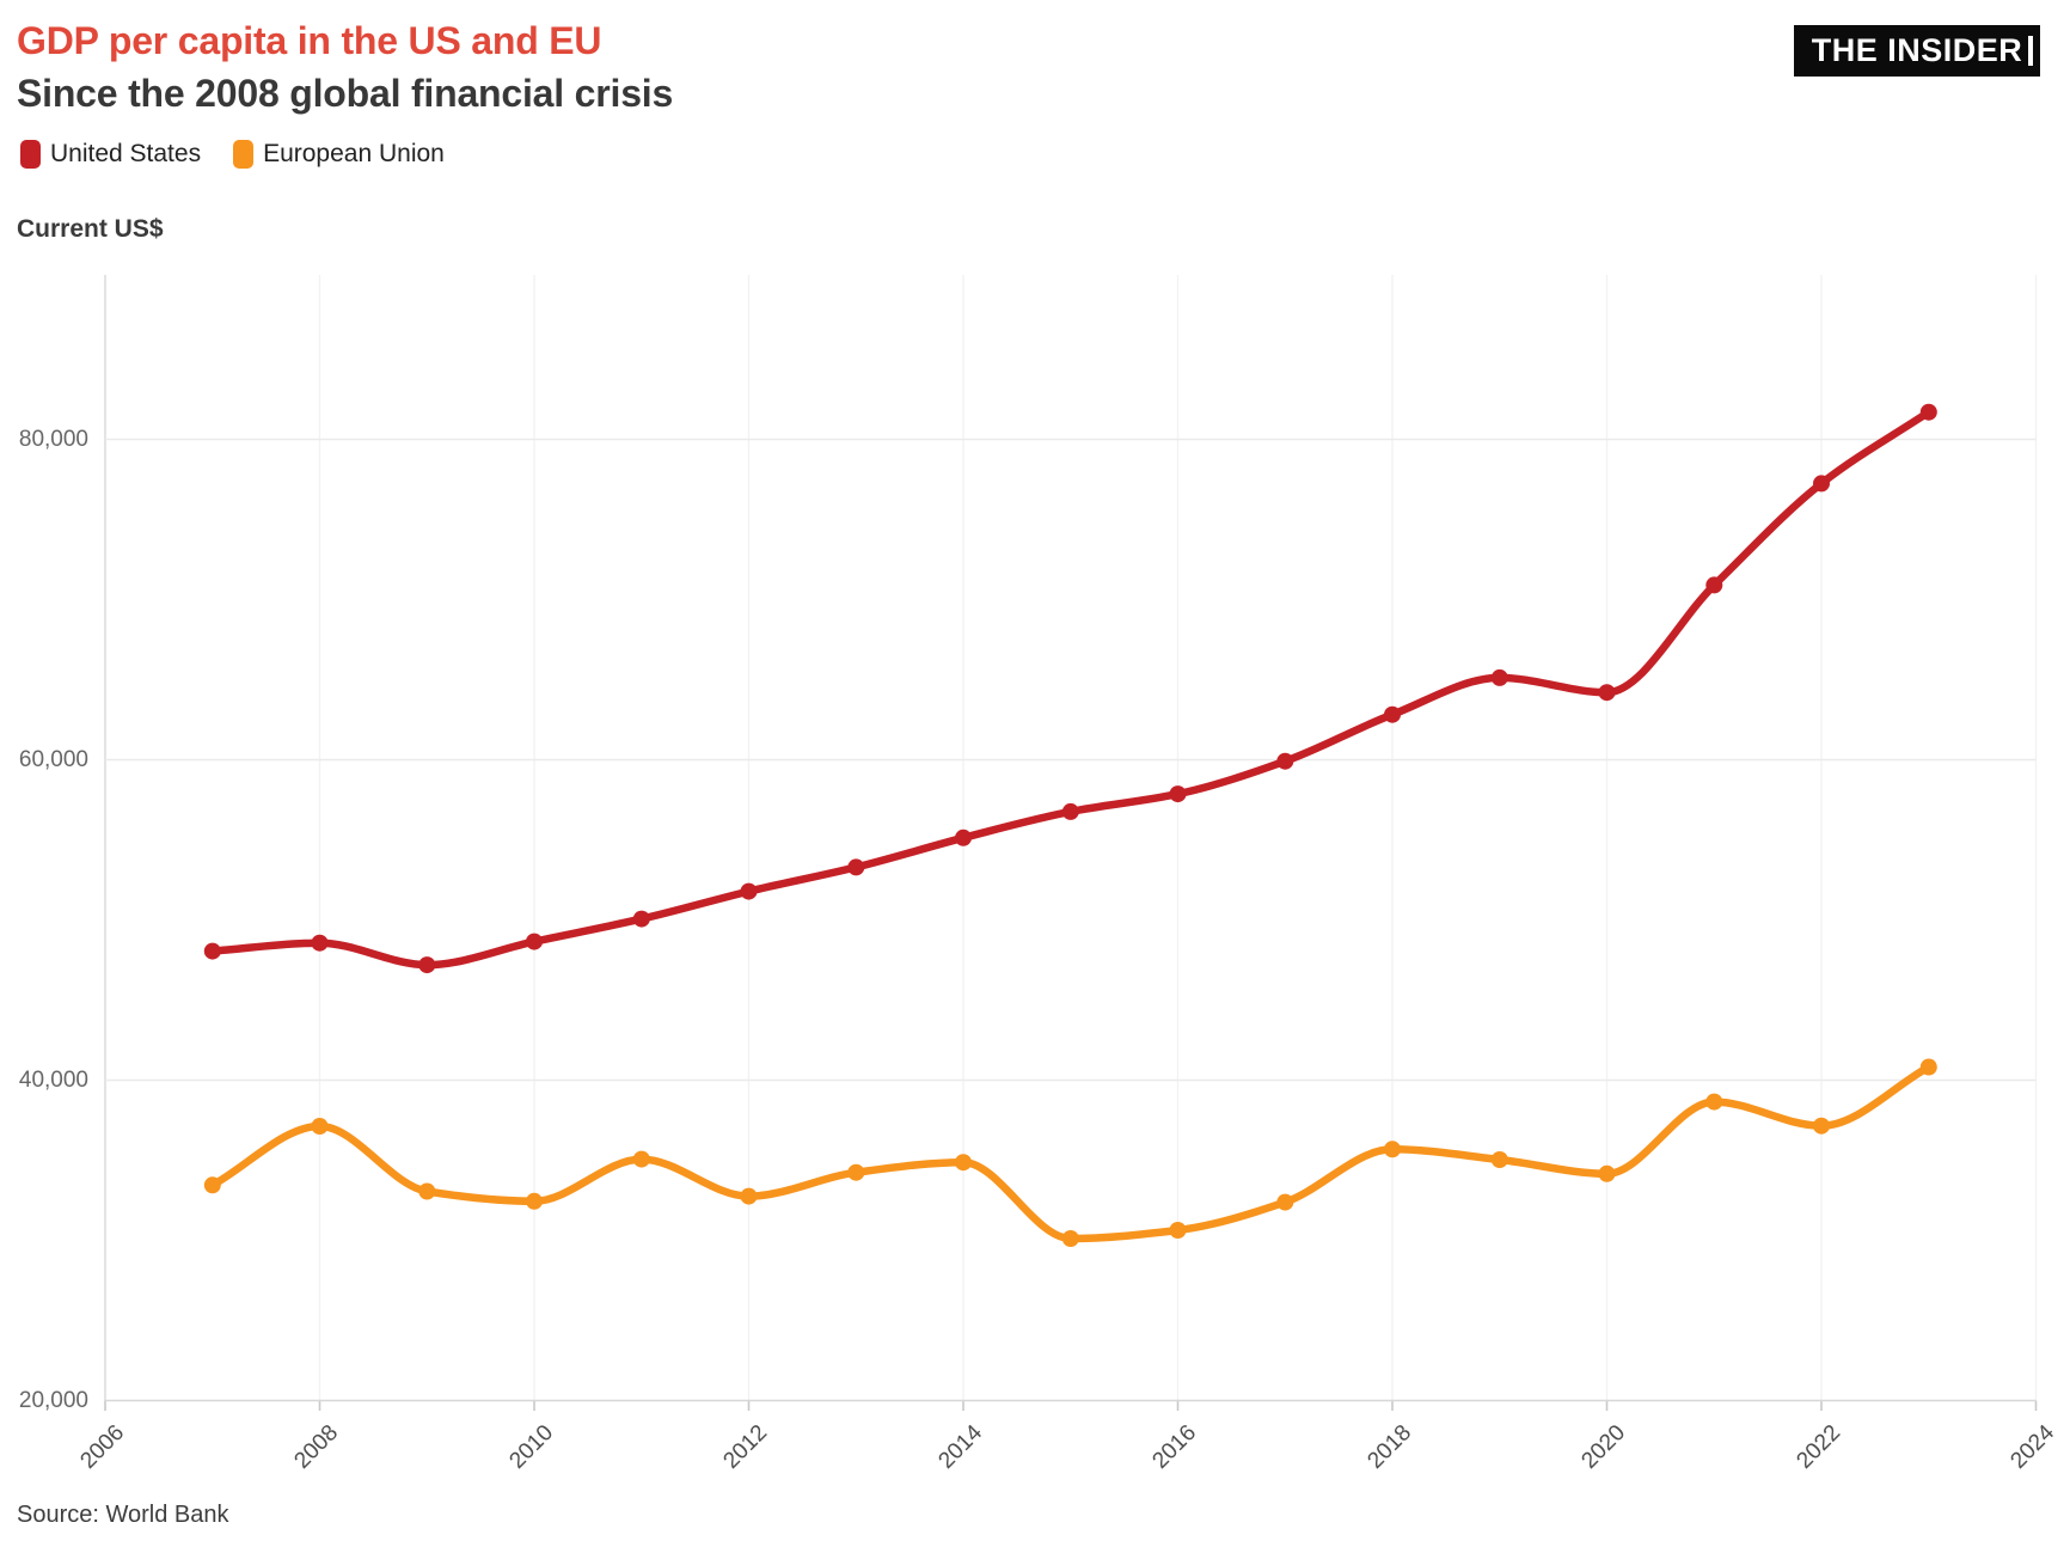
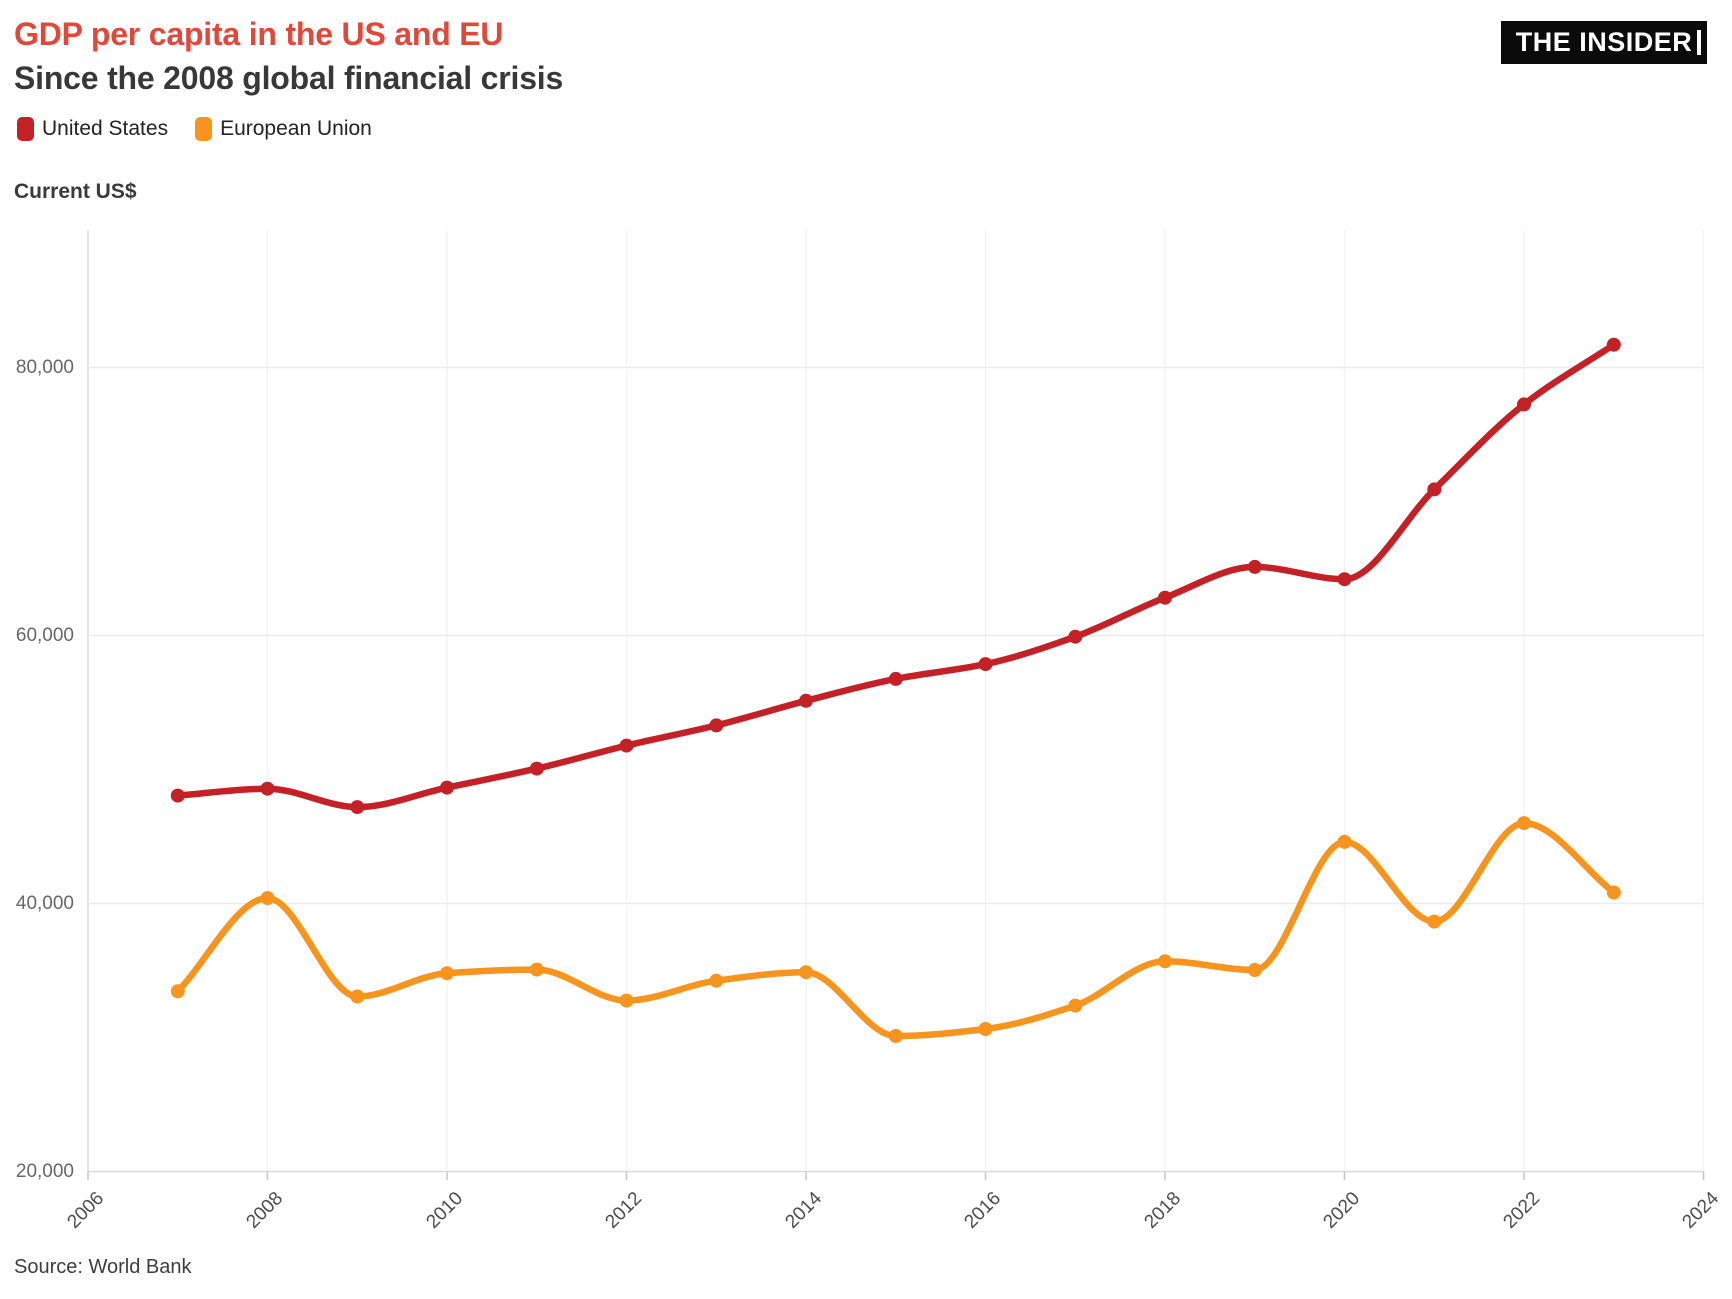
European Union/2008: 37100 -> 40400
European Union/2010: 32400 -> 34800
European Union/2020: 34200 -> 44600
European Union/2022: 37200 -> 46000
